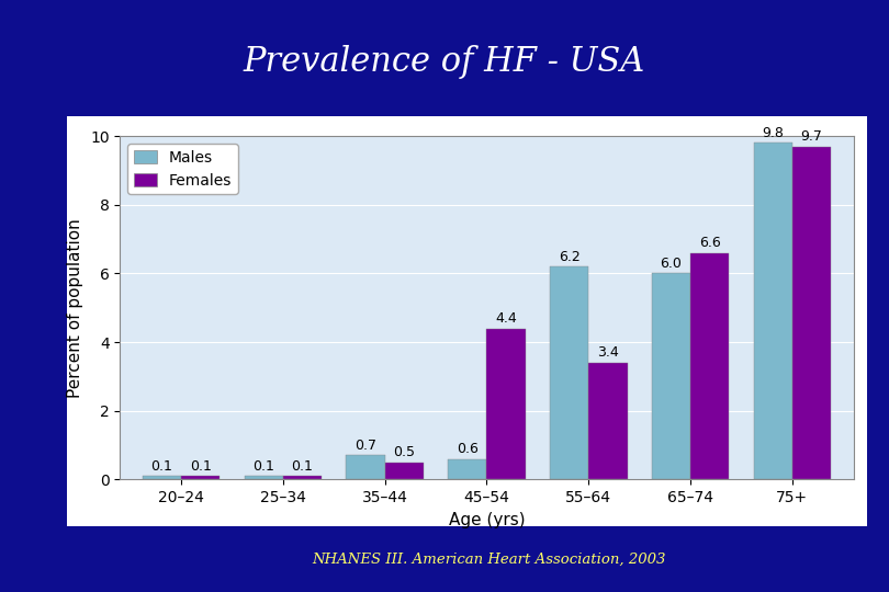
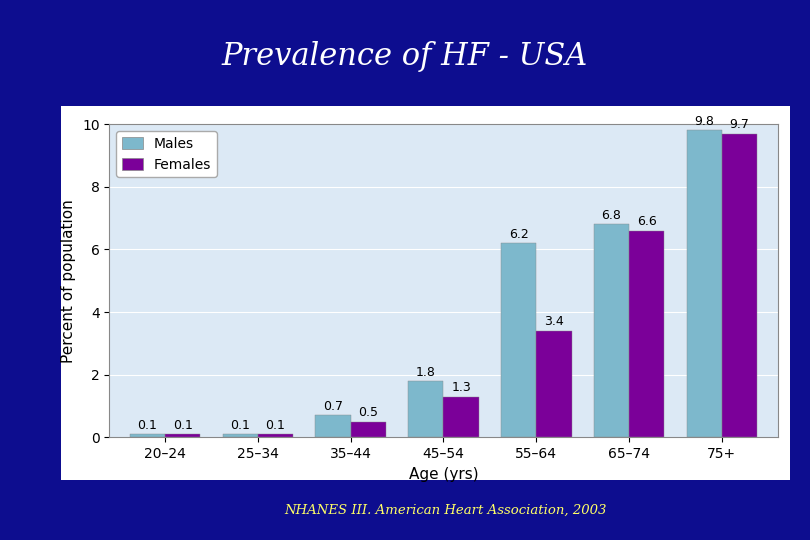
Males/45–54: 0.6 -> 1.8
Females/45–54: 4.4 -> 1.3
Males/65–74: 6.0 -> 6.8
